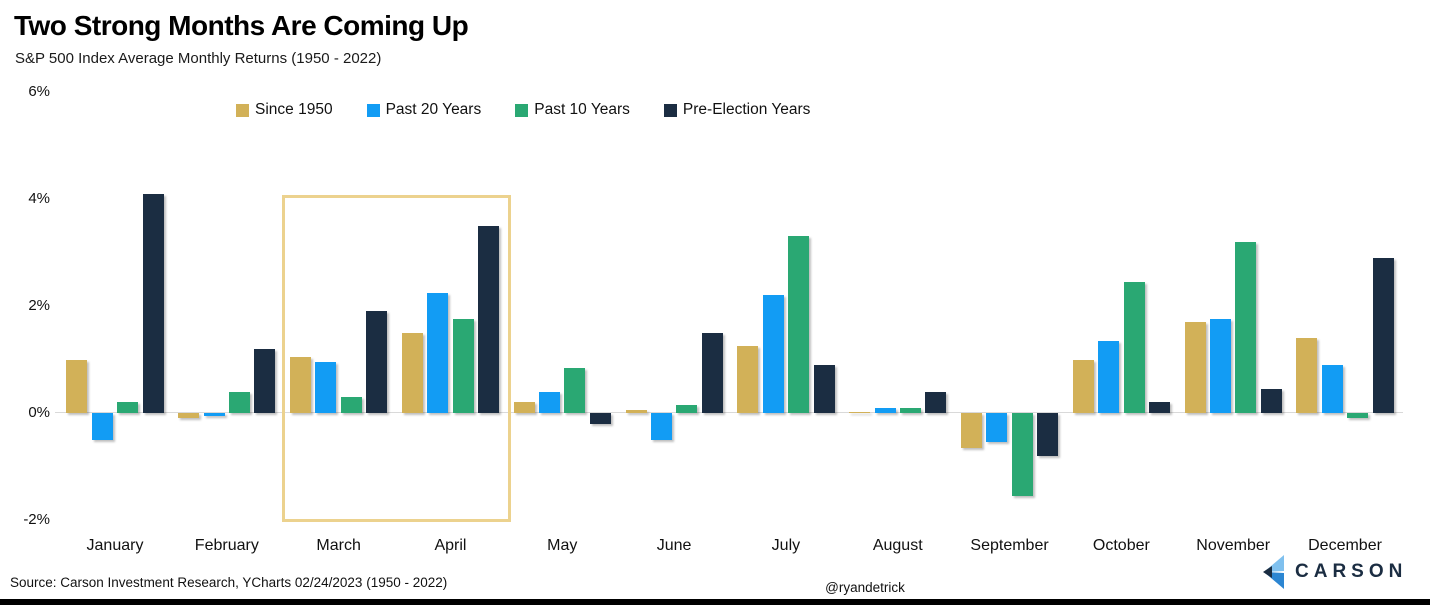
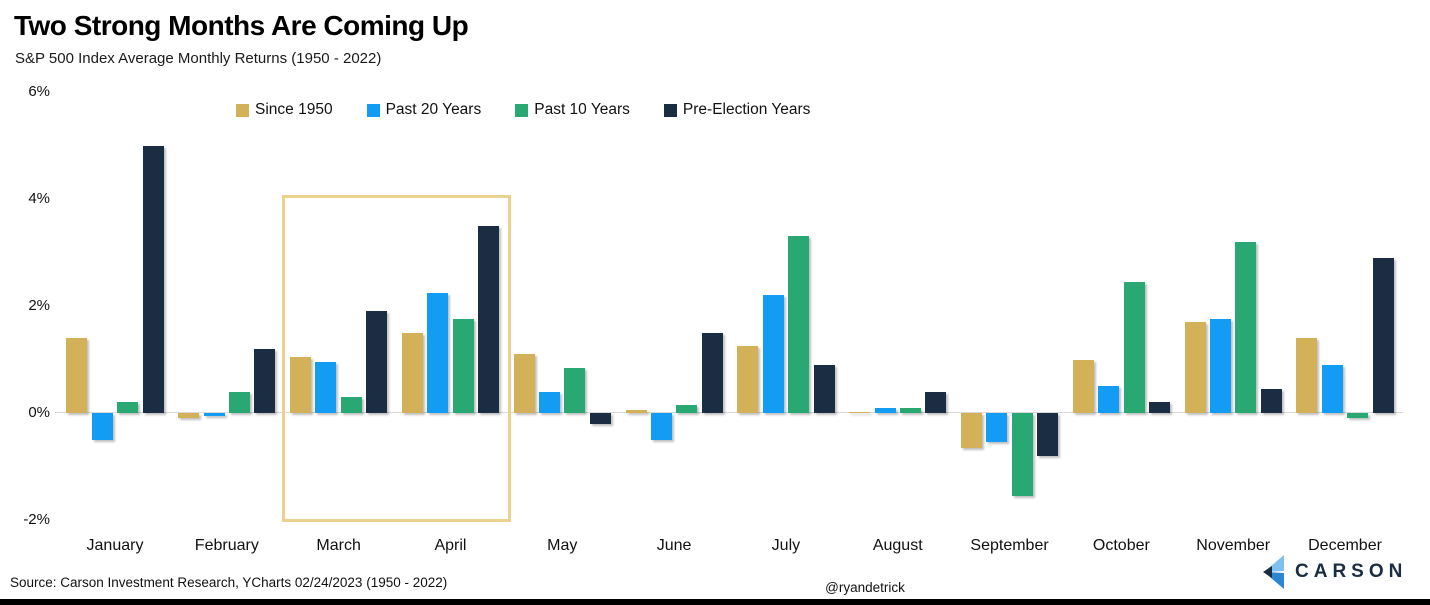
Since 1950/January: 1.0% -> 1.4%
Pre-Election Years/January: 4.1% -> 5.0%
Since 1950/May: 0.2% -> 1.1%
Past 20 Years/October: 1.4% -> 0.5%
